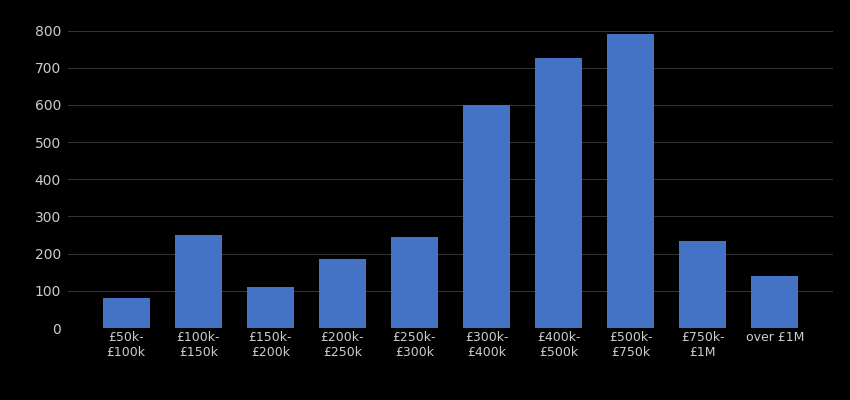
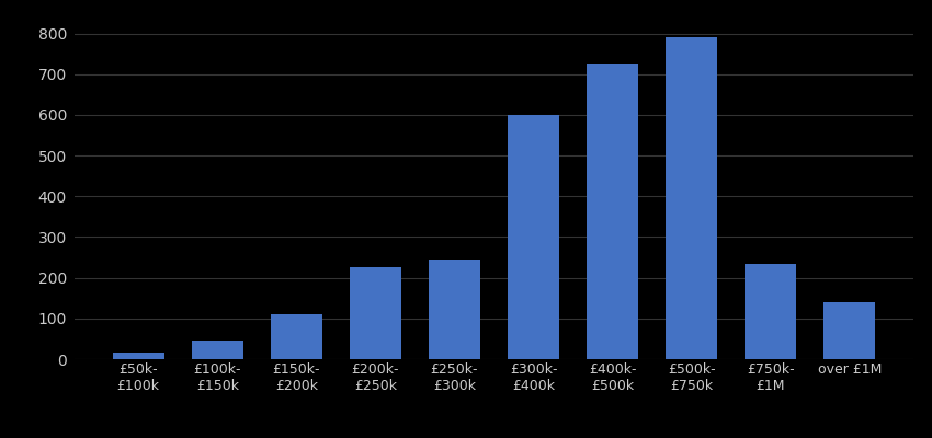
£50k- £100k: 80 -> 15
£100k- £150k: 250 -> 45
£200k- £250k: 185 -> 225
